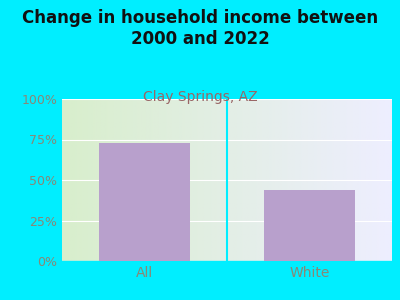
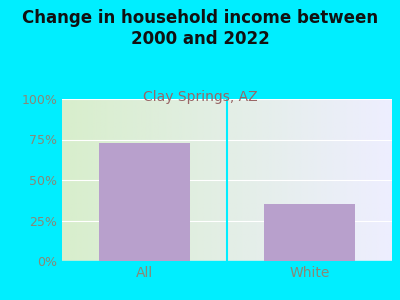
White: 44% -> 35%
